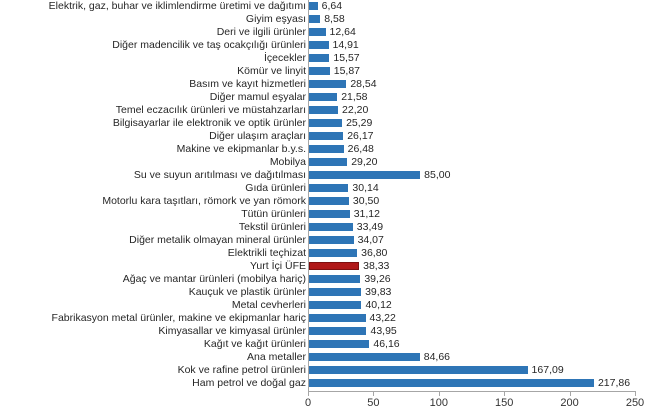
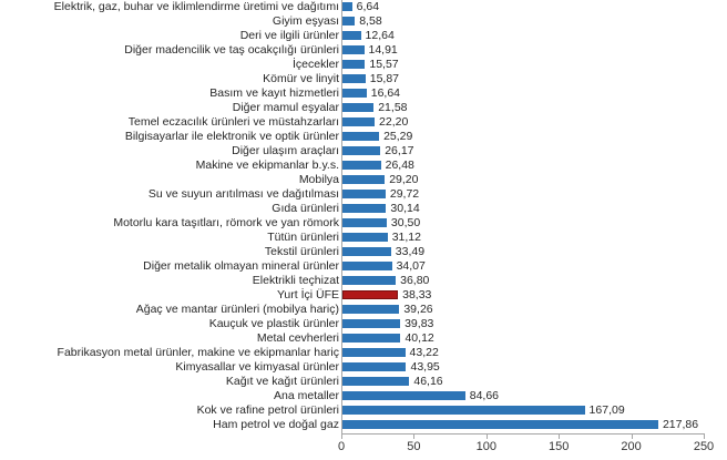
Basım ve kayıt hizmetleri: 28,54 -> 16,64
Su ve suyun arıtılması ve dağıtılması: 85,00 -> 29,72
